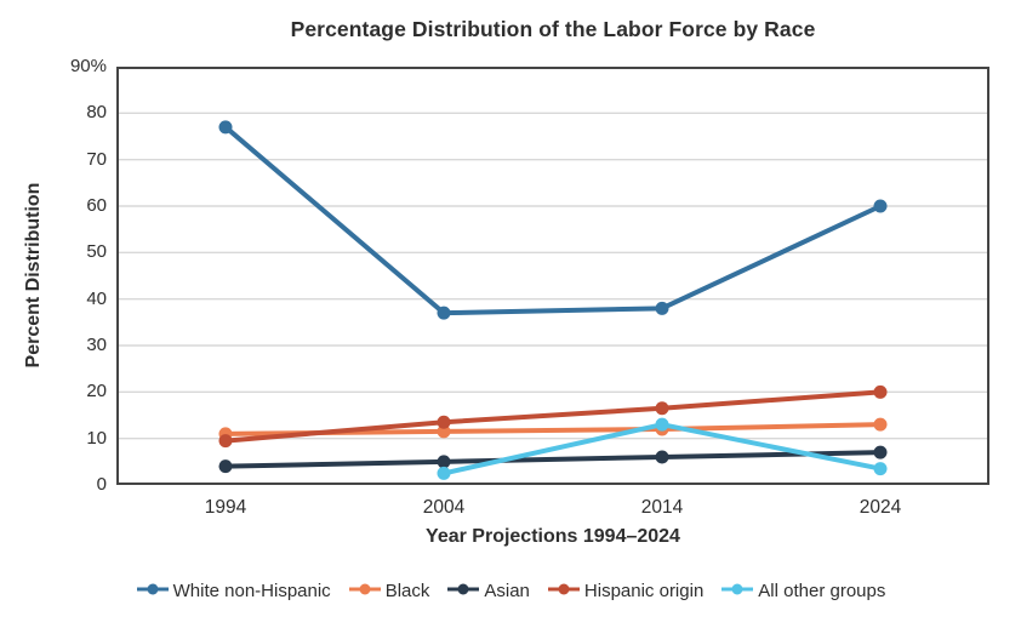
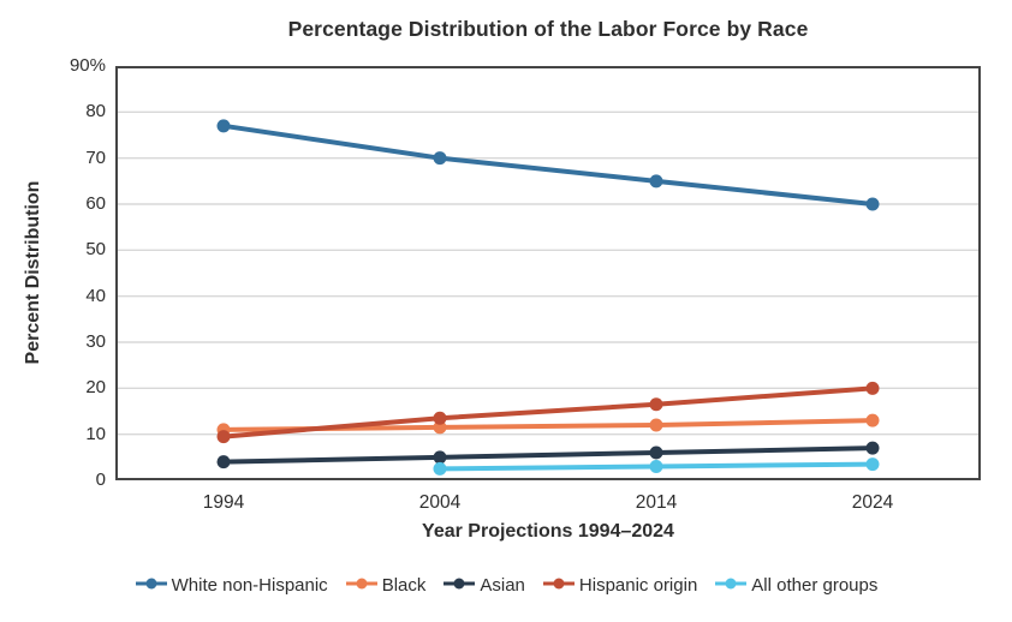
White non-Hispanic/2004: 37% -> 70%
White non-Hispanic/2014: 38% -> 65%
All other groups/2014: 13% -> 3%
